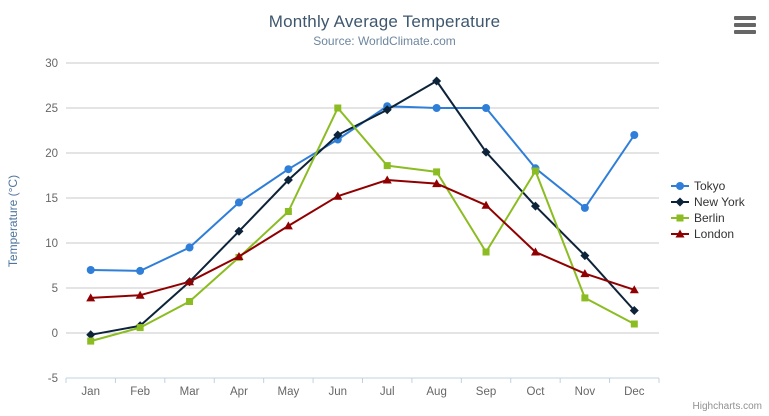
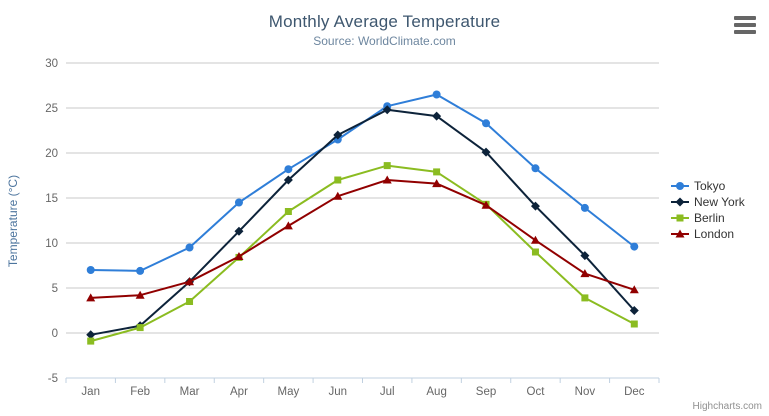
Berlin/Jun: 25 -> 17
Tokyo/Aug: 25 -> 26
New York/Aug: 28 -> 24
Tokyo/Sep: 25 -> 23
Berlin/Sep: 9 -> 14
Berlin/Oct: 18 -> 9
London/Oct: 9 -> 10
Tokyo/Dec: 22 -> 10
